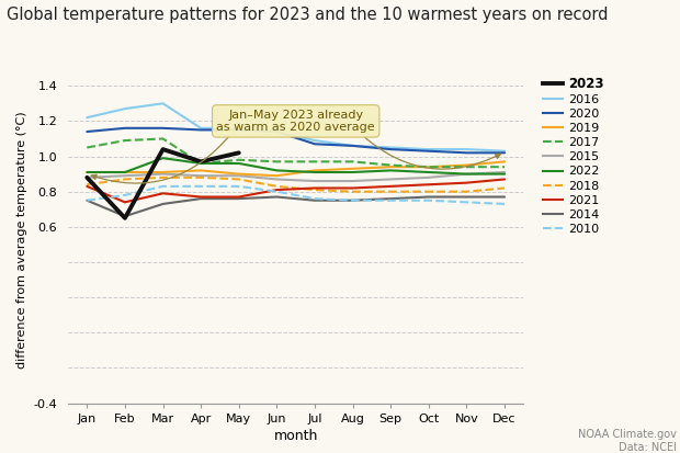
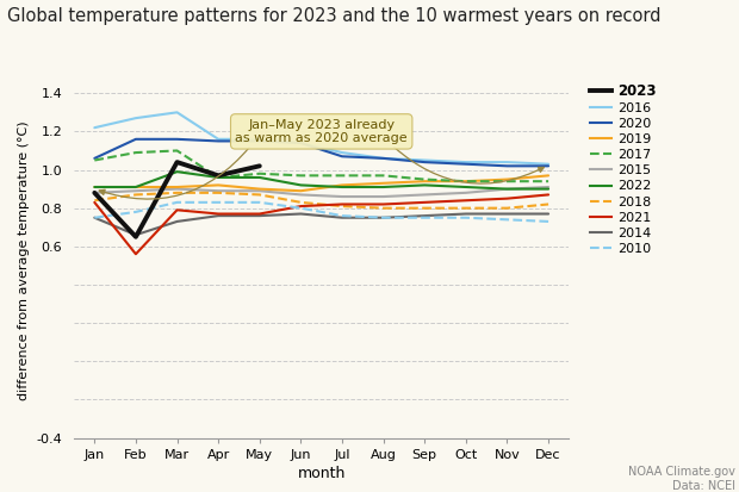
2020/Jan: 1.14 -> 1.06
2021/Feb: 0.74 -> 0.56
